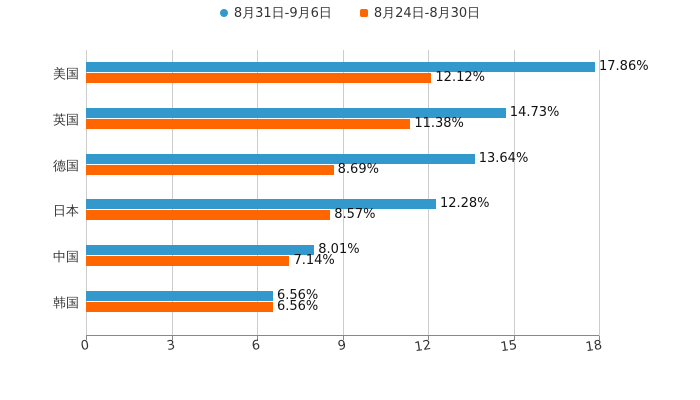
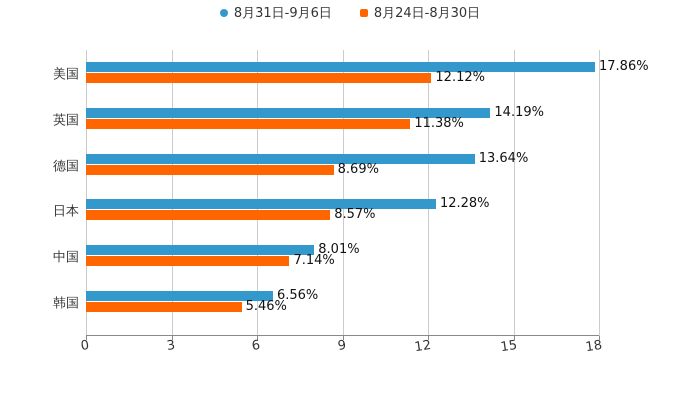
8月31日-9月6日/英国: 14.73% -> 14.19%
8月24日-8月30日/韩国: 6.56% -> 5.46%
